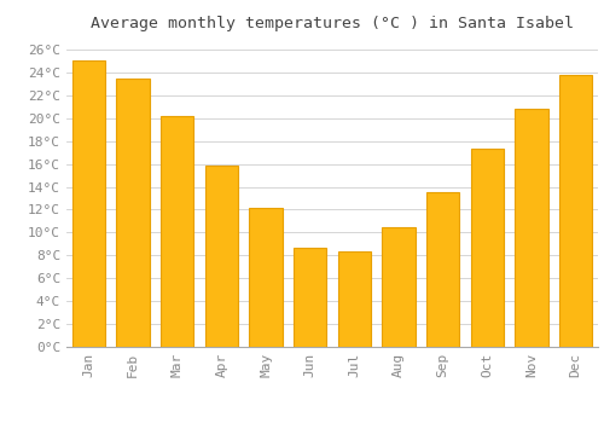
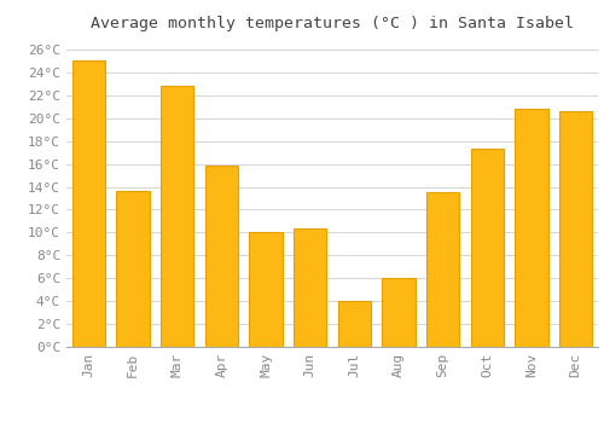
Feb: 23.5°C -> 13.6°C
Mar: 20.2°C -> 22.8°C
May: 12.1°C -> 10.0°C
Jun: 8.7°C -> 10.4°C
Jul: 8.4°C -> 4.0°C
Aug: 10.5°C -> 6.0°C
Dec: 23.8°C -> 20.6°C
